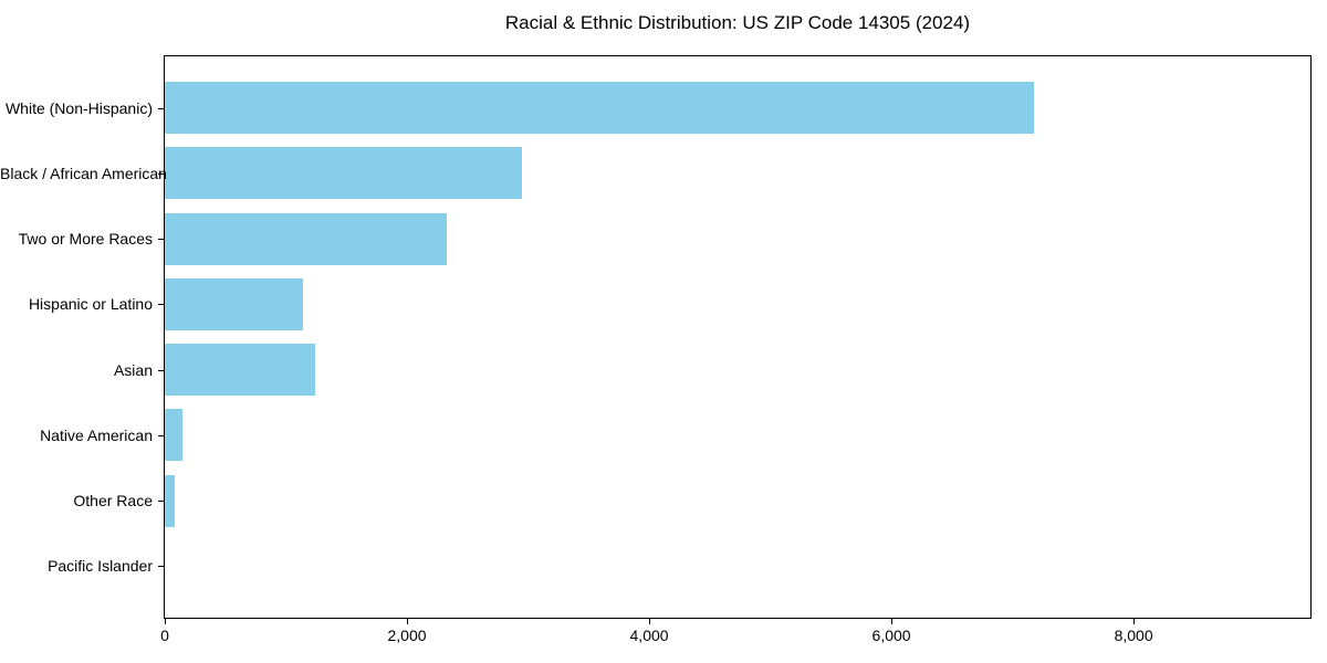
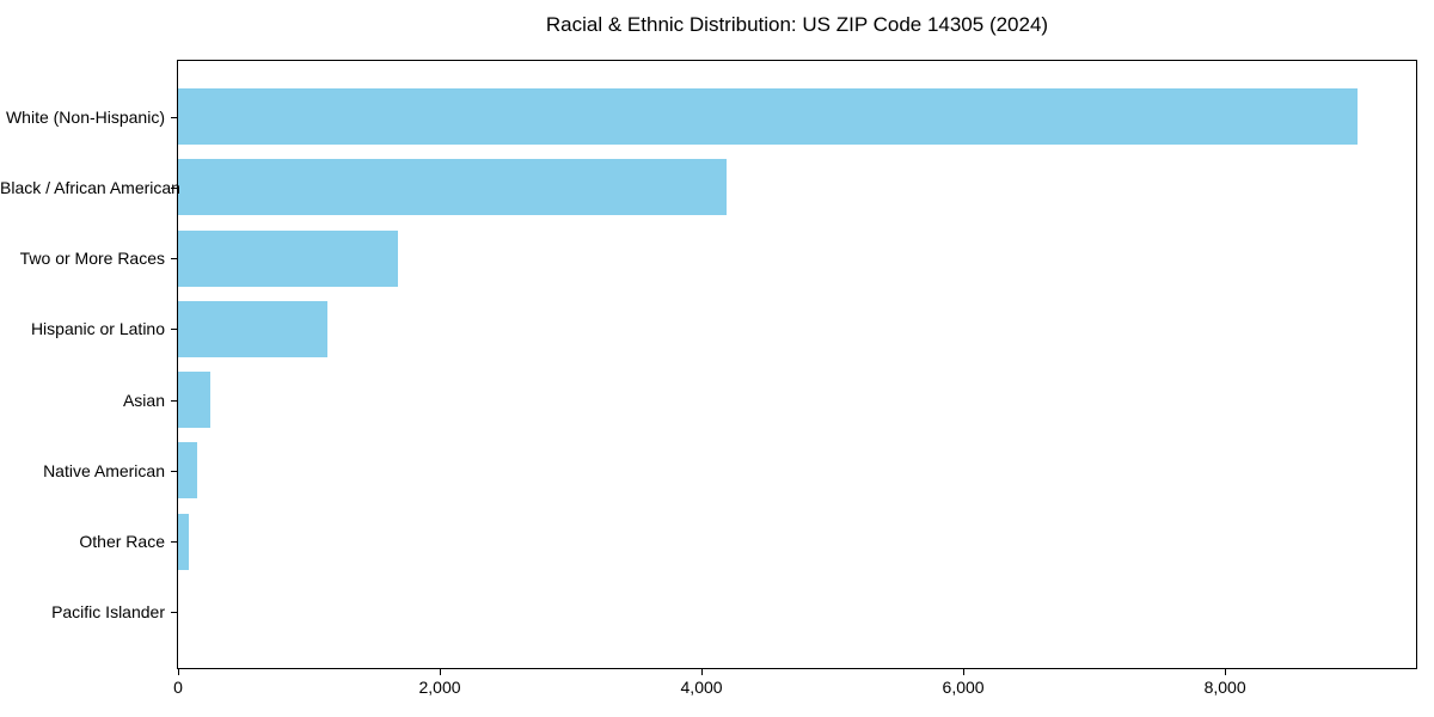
White (Non-Hispanic): 7180 -> 9010
Black / African American: 2950 -> 4190
Two or More Races: 2330 -> 1680
Asian: 1240 -> 240
